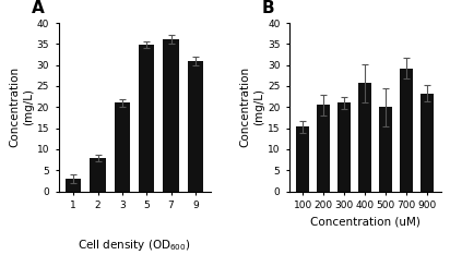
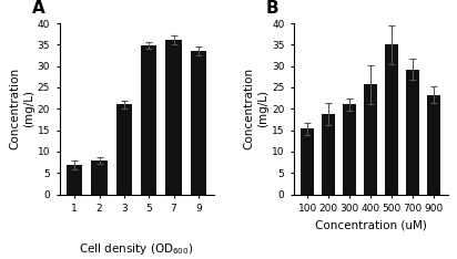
1: 3.0 -> 6.8
9: 31.0 -> 33.5
200: 20.5 -> 18.8
500: 20.0 -> 35.0
